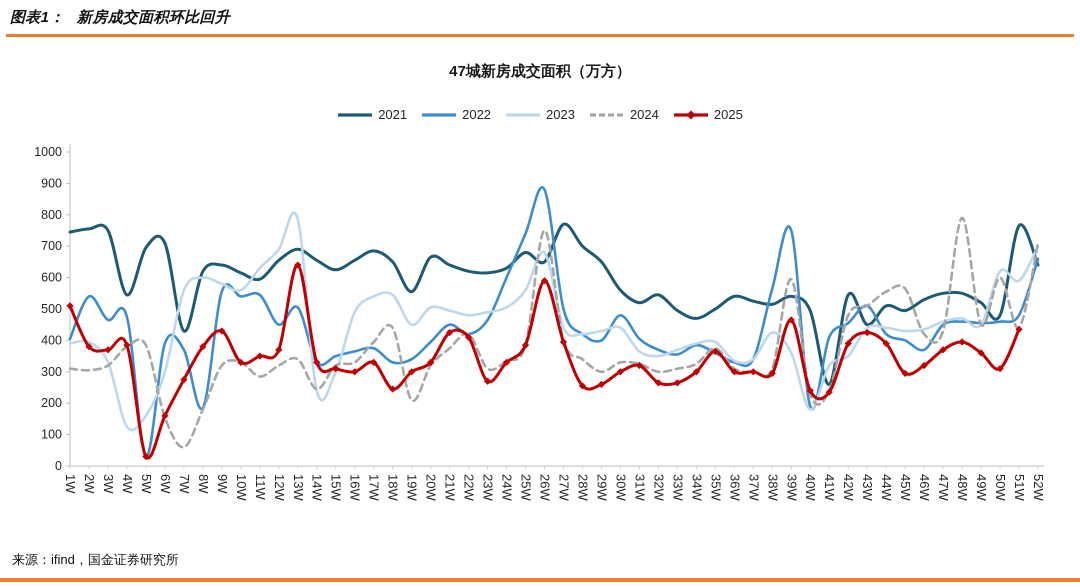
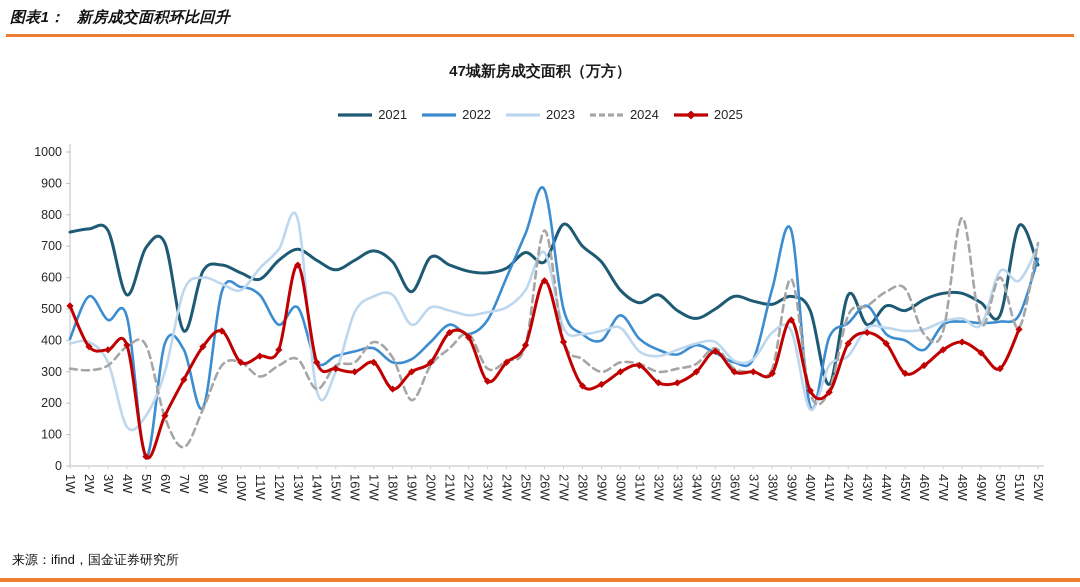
2022/10W: 540 -> 570
2024/18W: 440 -> 340
2023/39W: 360 -> 430
